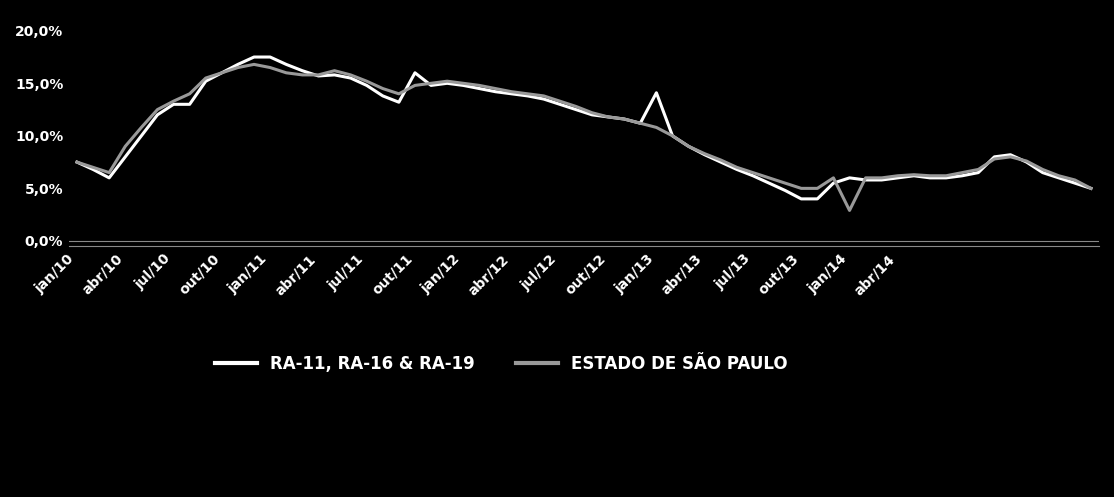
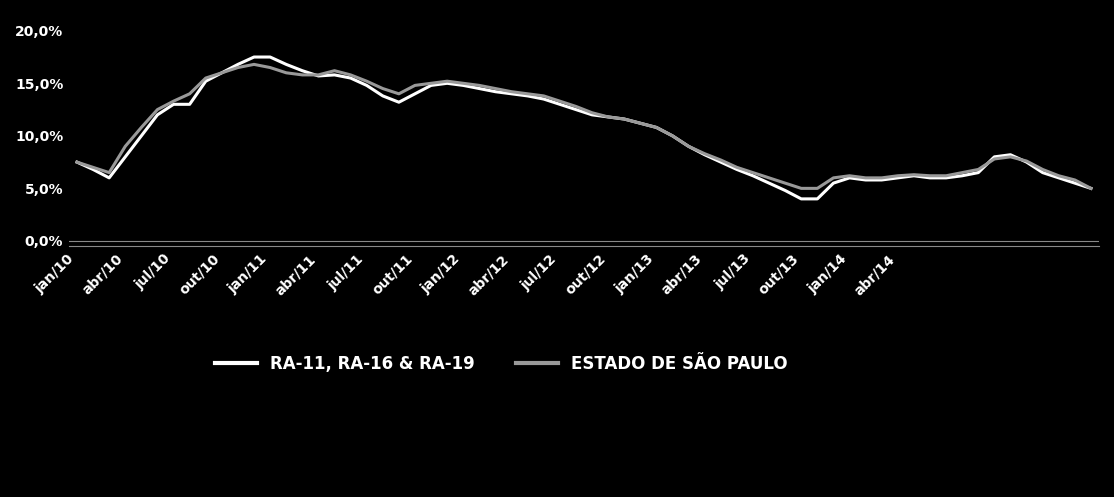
RA-11, RA-16 & RA-19/out/11: 16,0% -> 14,0%
RA-11, RA-16 & RA-19/jan/13: 14,1% -> 10,8%
ESTADO DE SÃO PAULO/jan/14: 2,9% -> 6,2%
